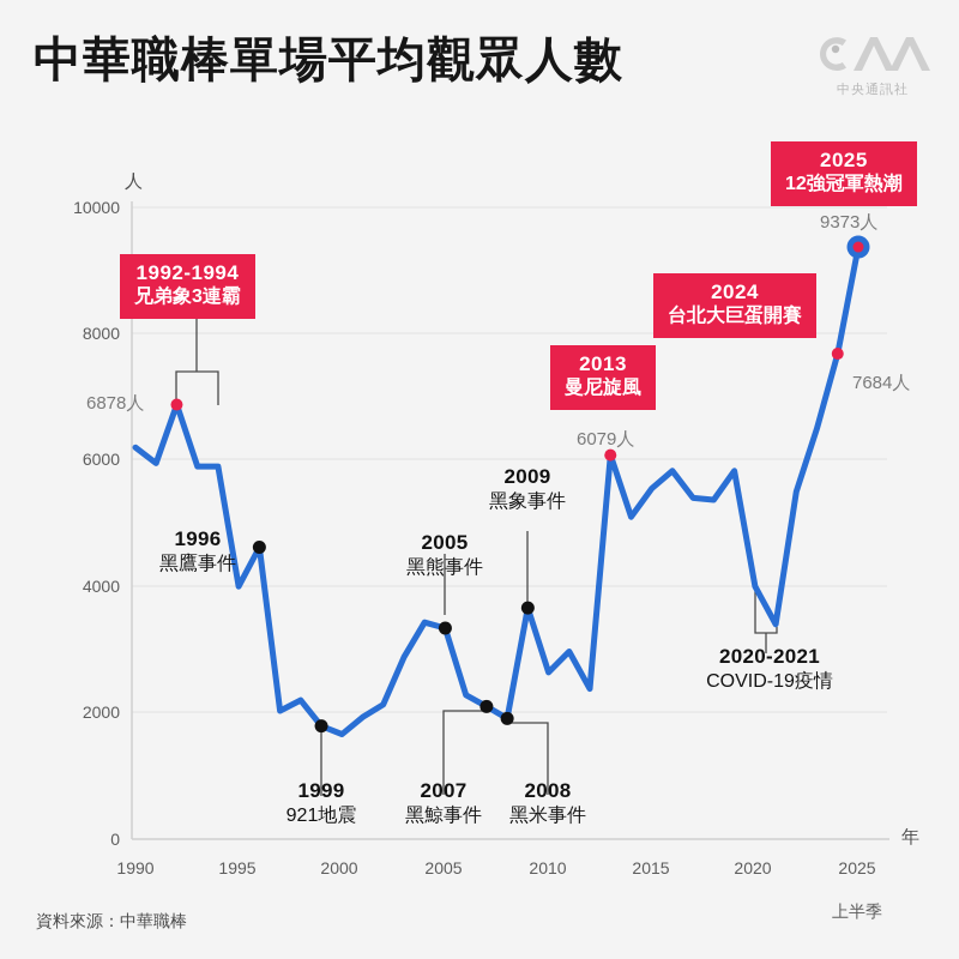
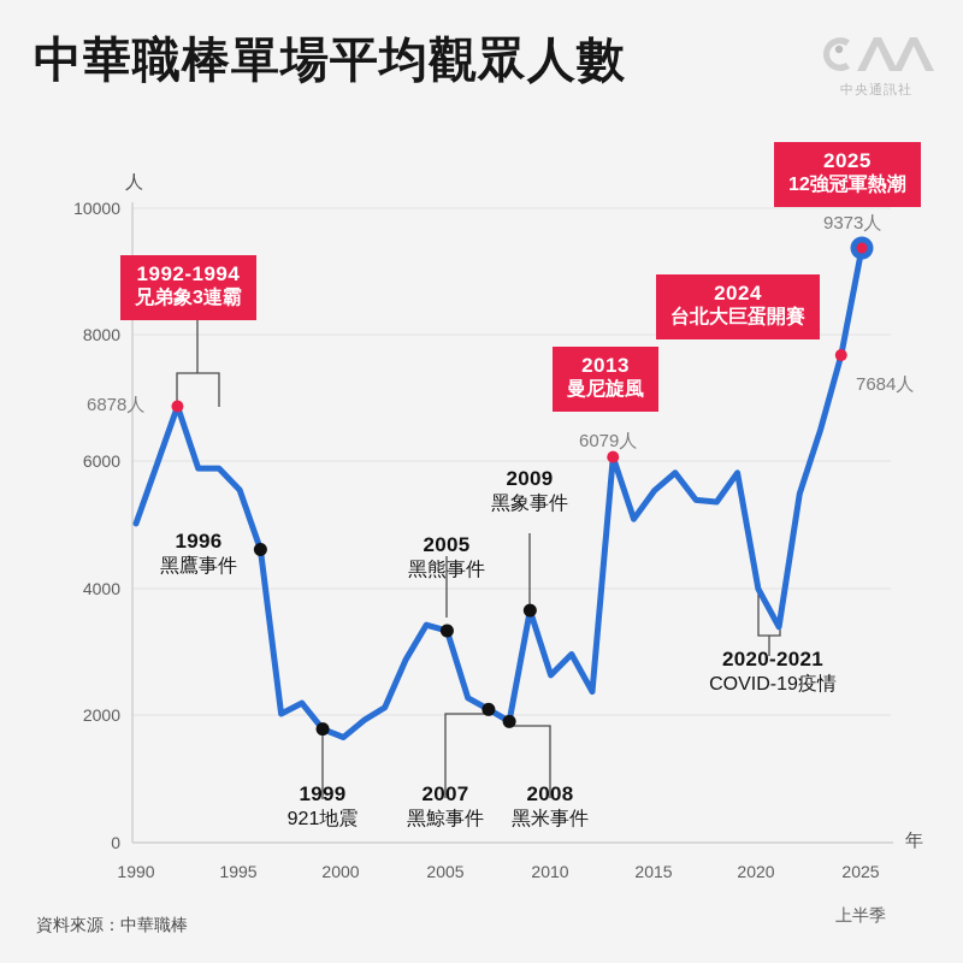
1990: 6200 -> 5000
1995: 4000 -> 5600
